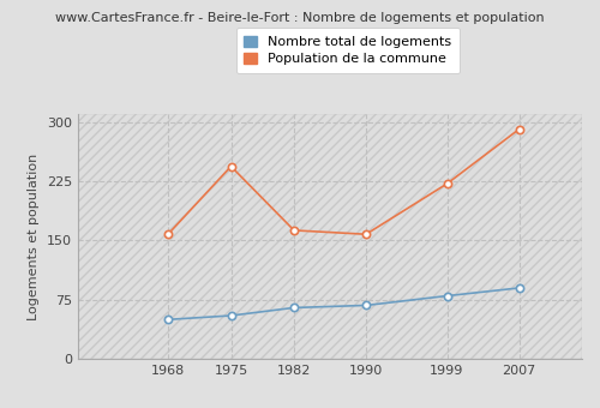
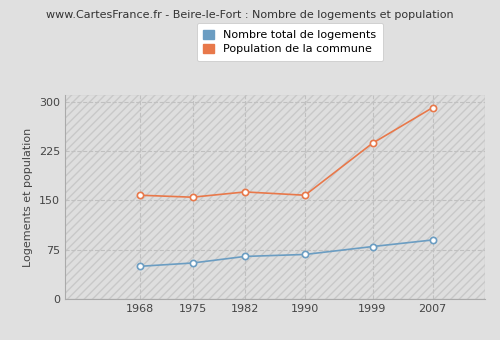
Population de la commune/1975: 244 -> 155
Population de la commune/1999: 222 -> 237
